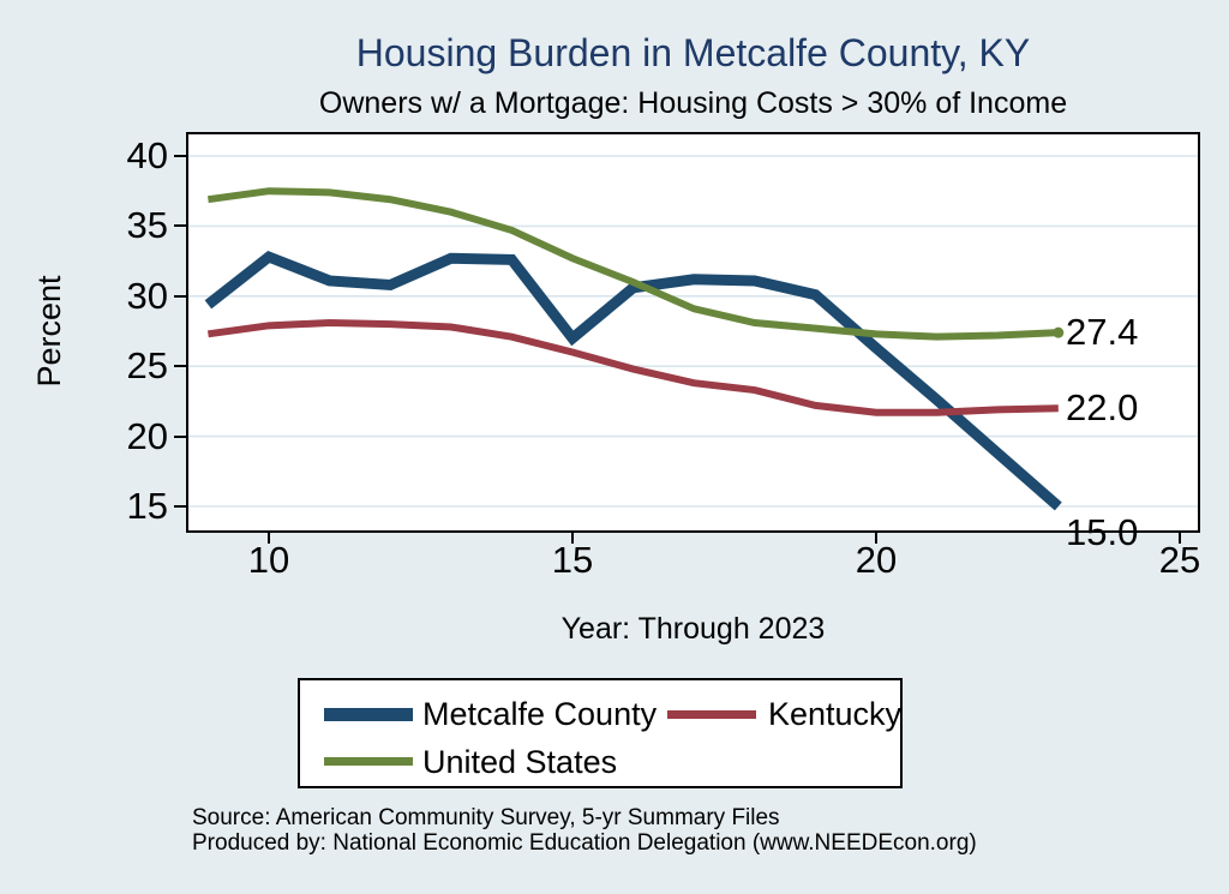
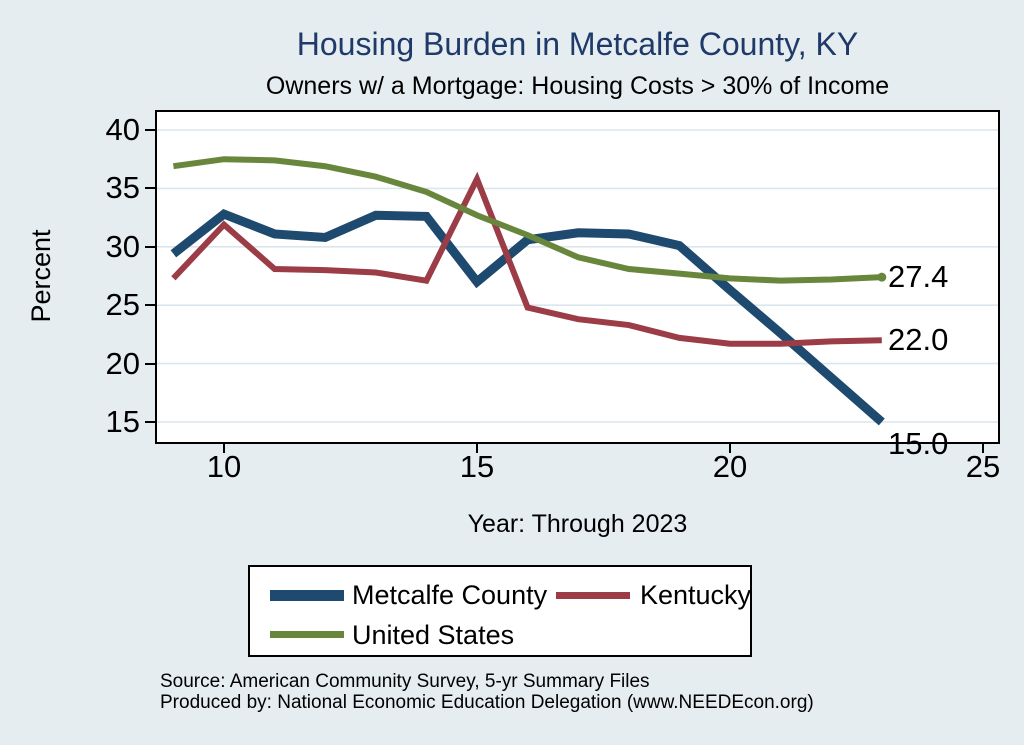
Kentucky/10: 27.9 -> 31.9
Kentucky/15: 26.0 -> 35.8
